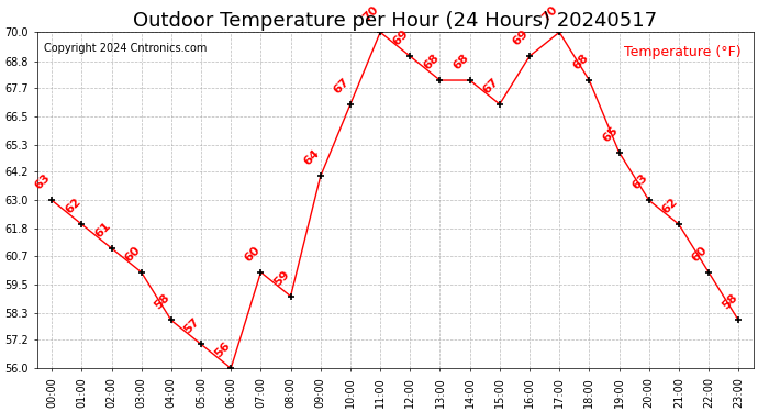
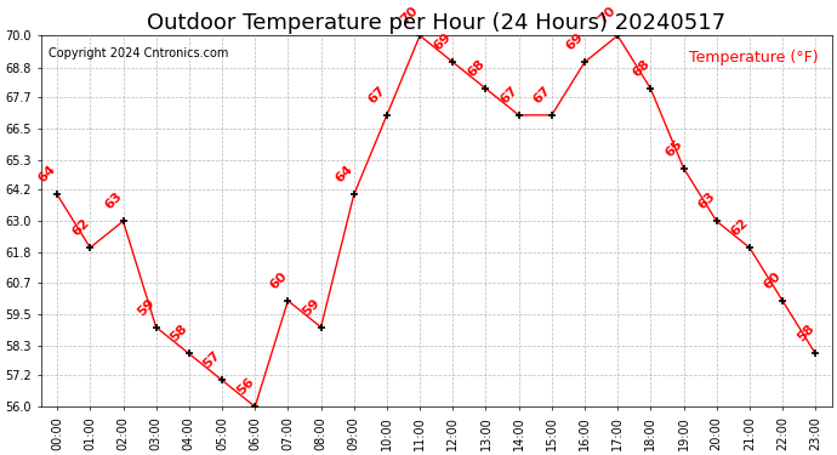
00:00: 63 -> 64
02:00: 61 -> 63
03:00: 60 -> 59
14:00: 68 -> 67
